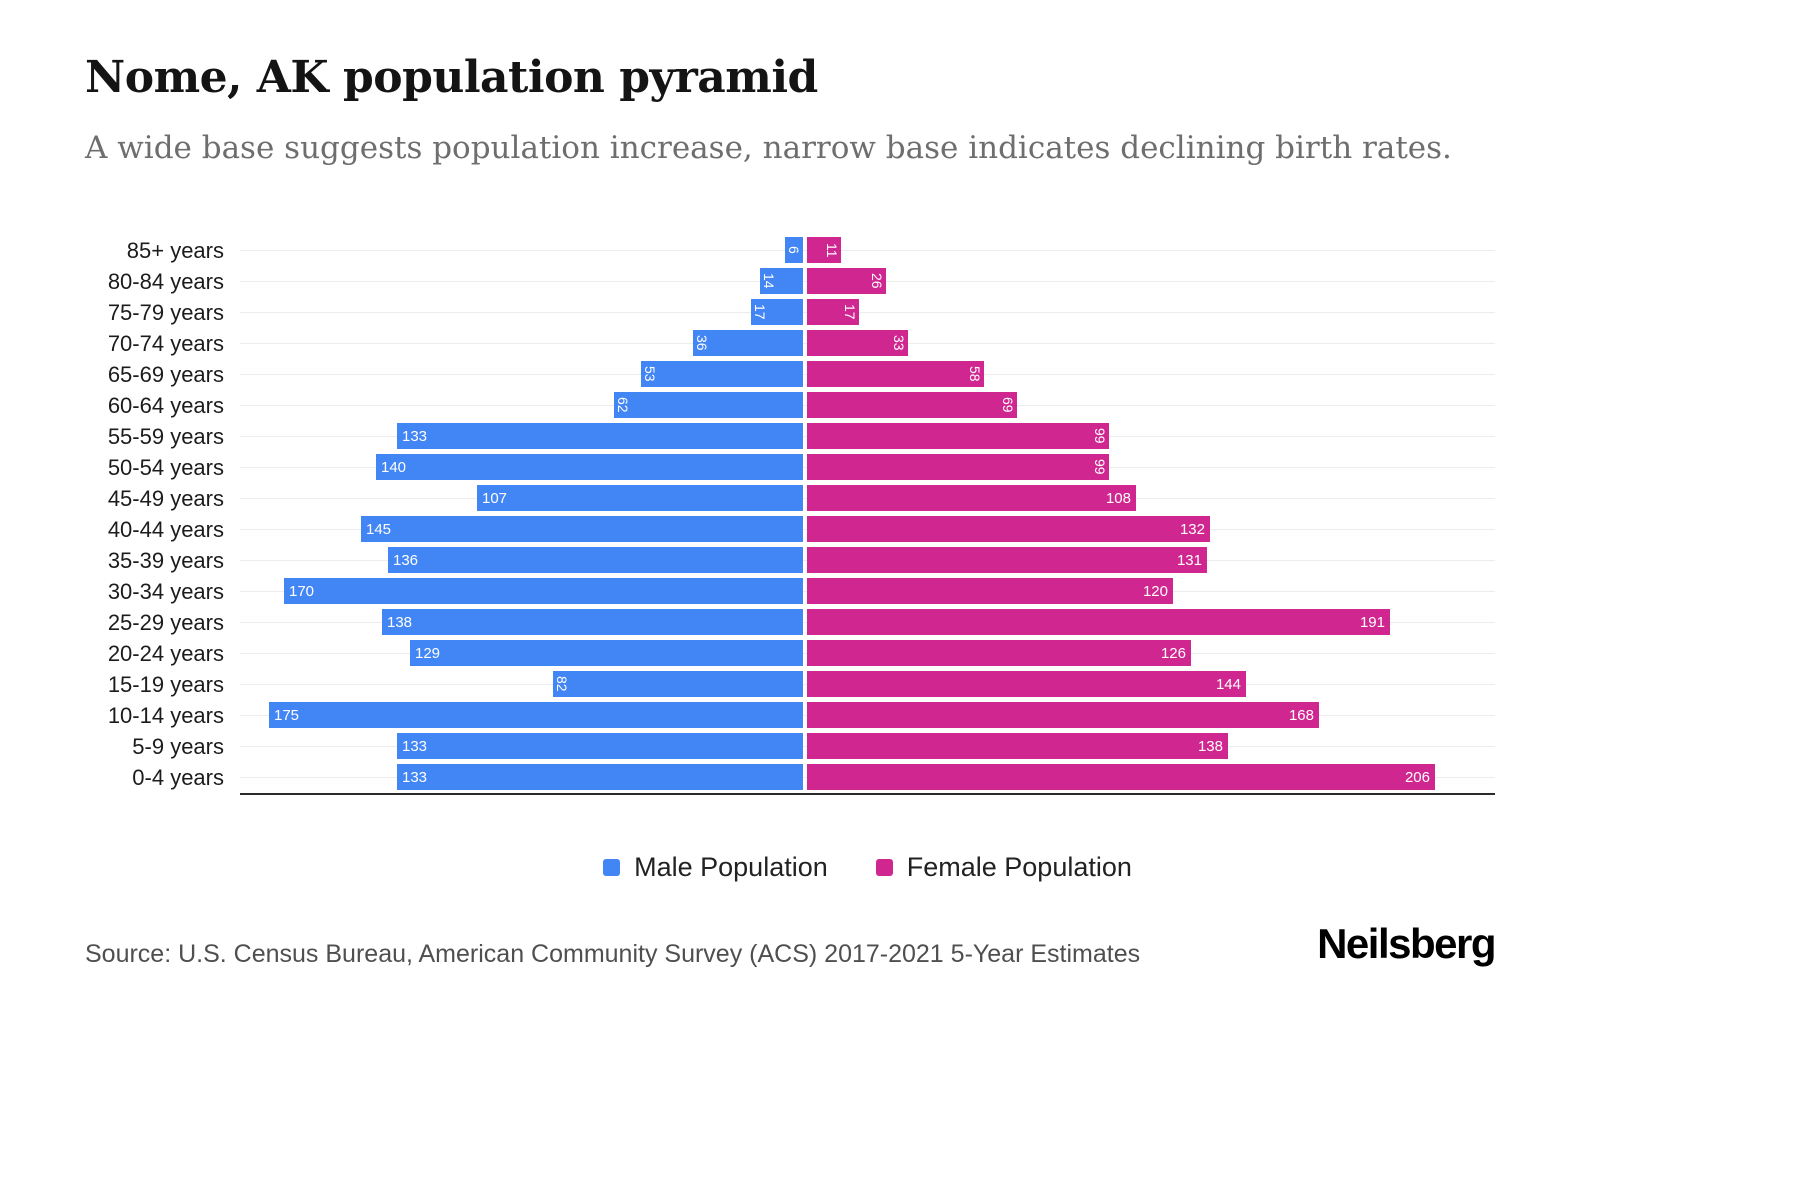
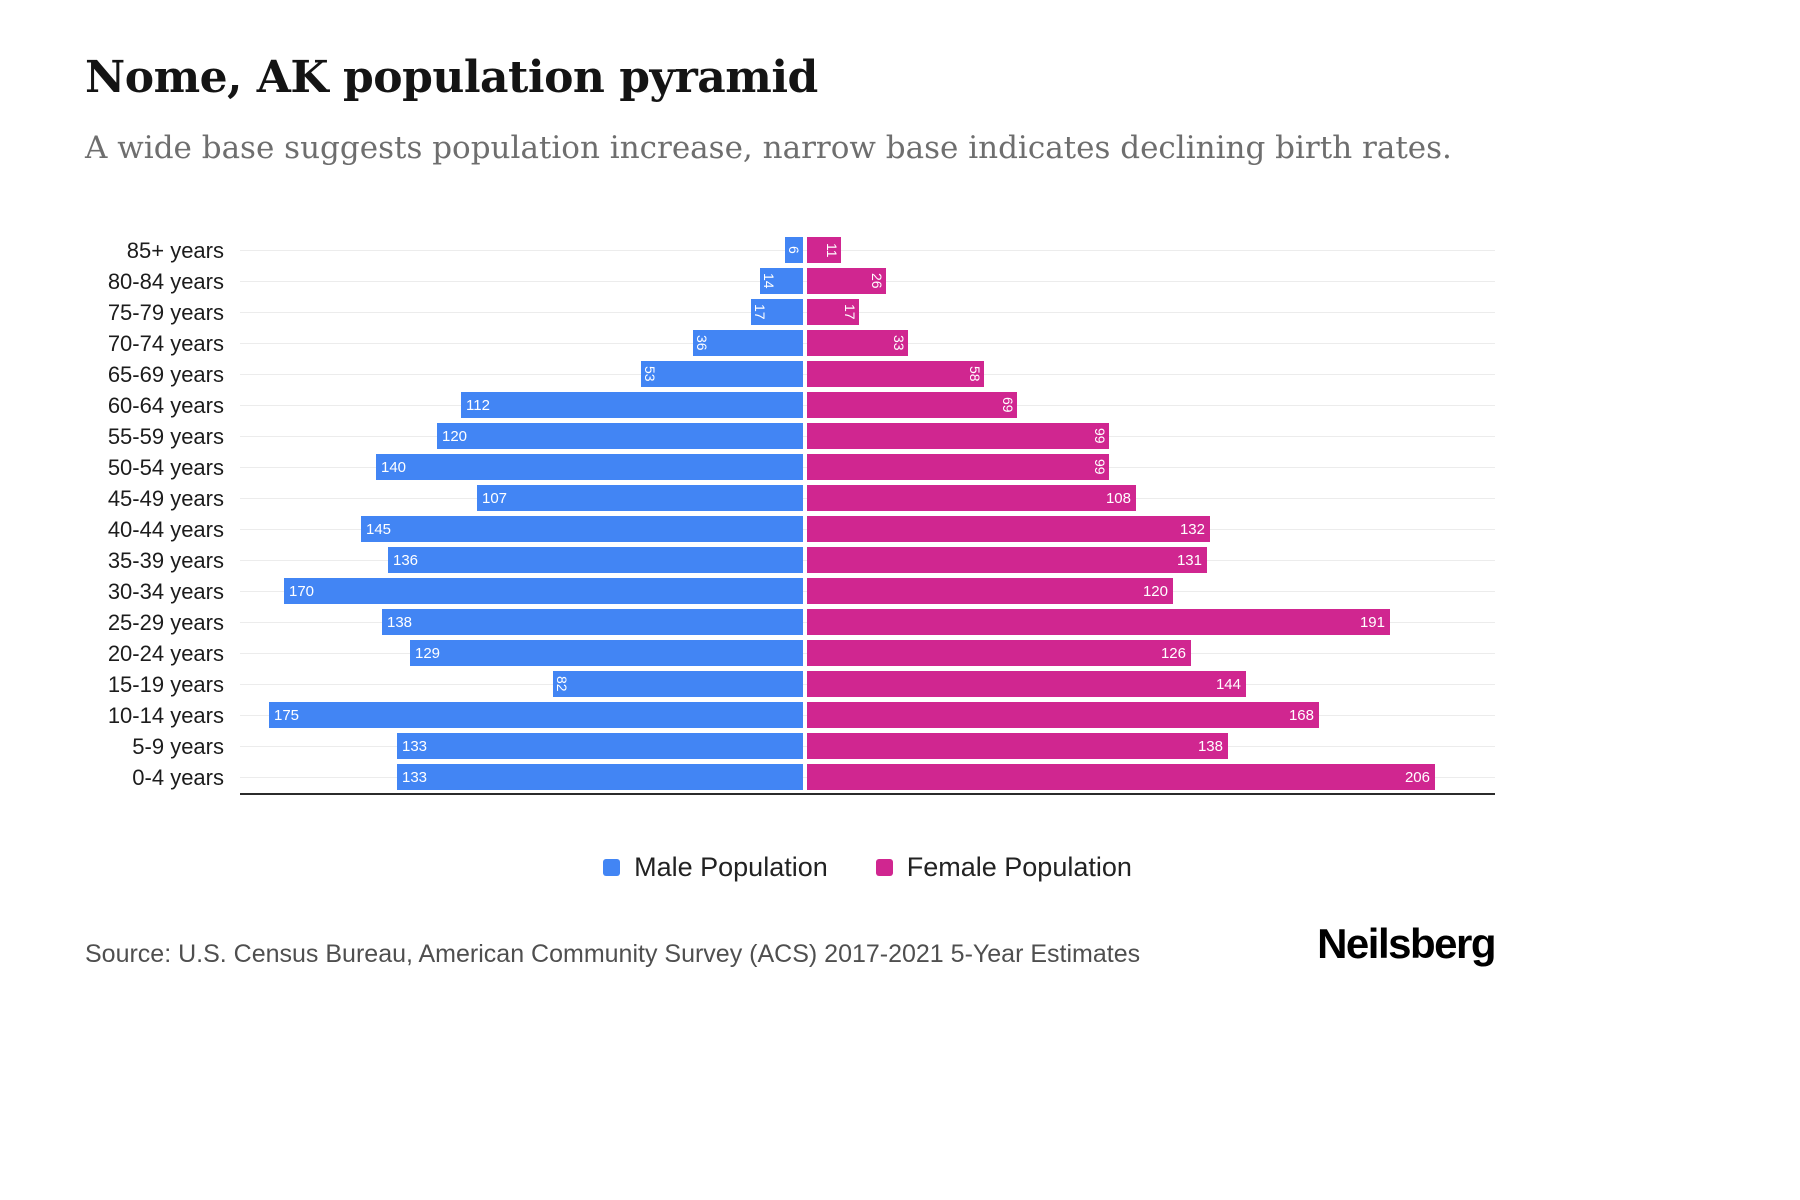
Male Population/60-64 years: 62 -> 112
Male Population/55-59 years: 133 -> 120
